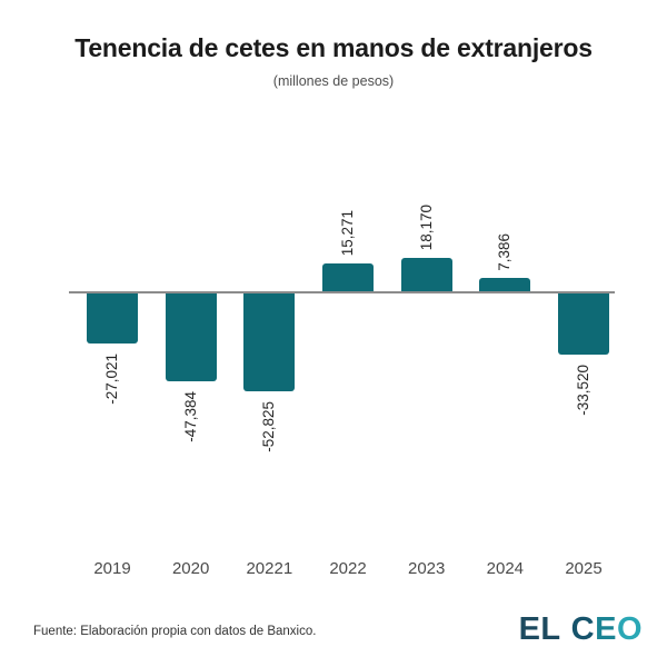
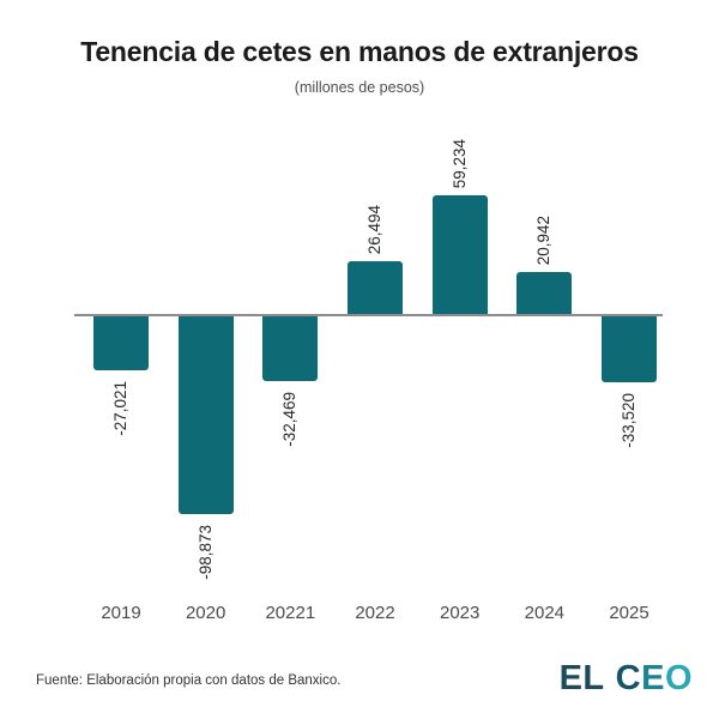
2020: -47,384 -> -98,873
20221: -52,825 -> -32,469
2022: 15,271 -> 26,494
2023: 18,170 -> 59,234
2024: 7,386 -> 20,942
